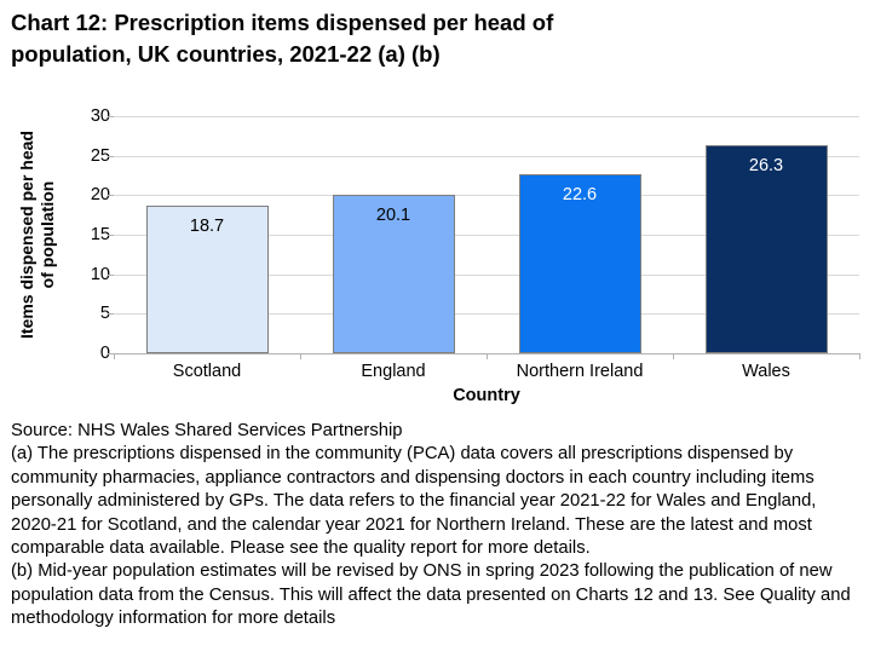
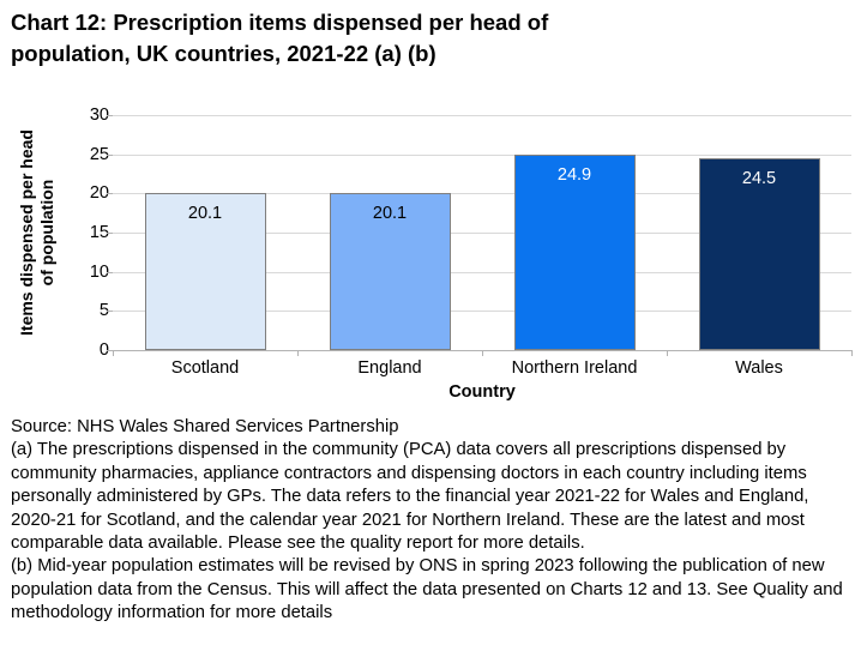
Scotland: 18.7 -> 20.1
Northern Ireland: 22.6 -> 24.9
Wales: 26.3 -> 24.5
